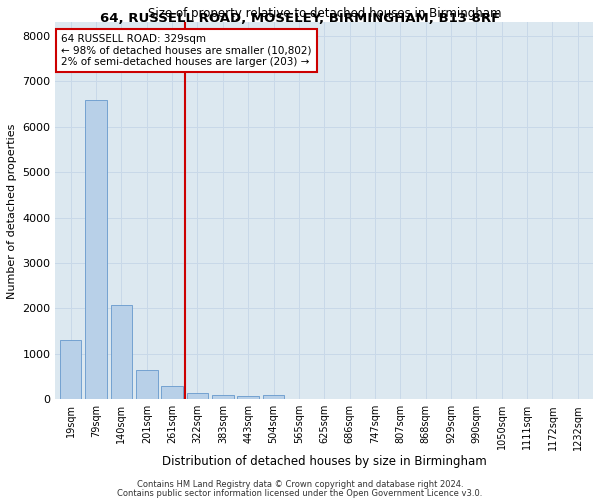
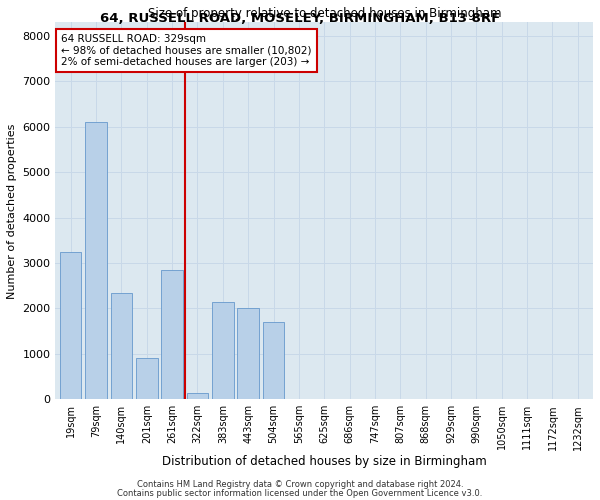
19sqm: 1300 -> 3250
79sqm: 6600 -> 6100
140sqm: 2080 -> 2350
201sqm: 650 -> 900
261sqm: 290 -> 2850
383sqm: 100 -> 2150
443sqm: 80 -> 2000
504sqm: 100 -> 1700
